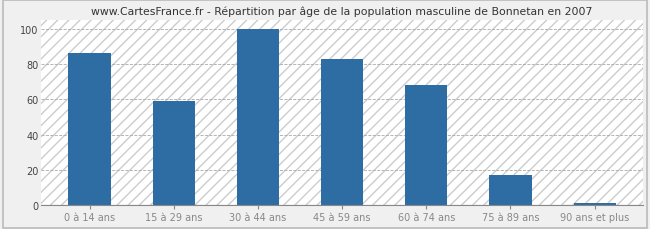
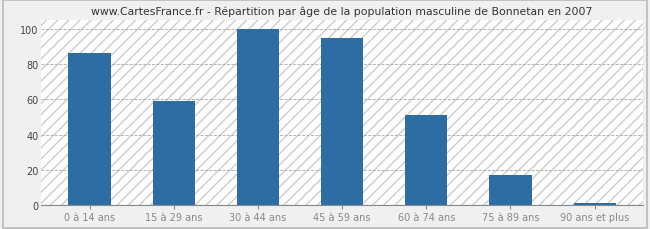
45 à 59 ans: 83 -> 95
60 à 74 ans: 68 -> 51
